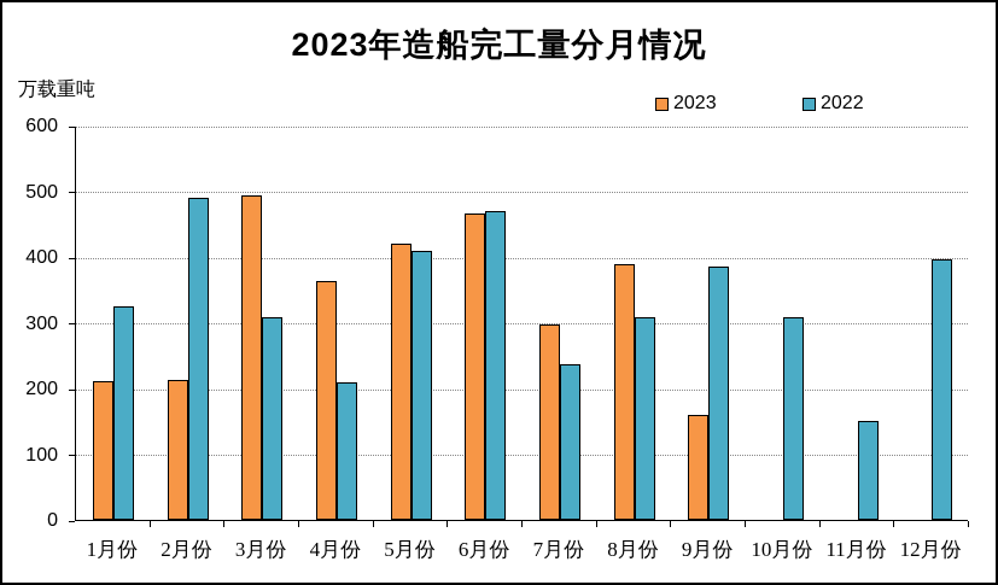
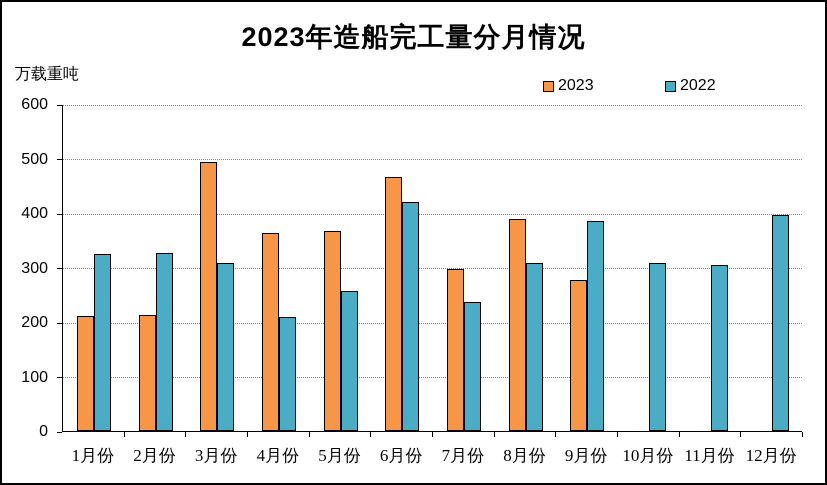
2022/2月份: 490 -> 330
2023/5月份: 420 -> 370
2022/5月份: 410 -> 260
2022/6月份: 470 -> 420
2023/9月份: 160 -> 280
2022/11月份: 150 -> 300
